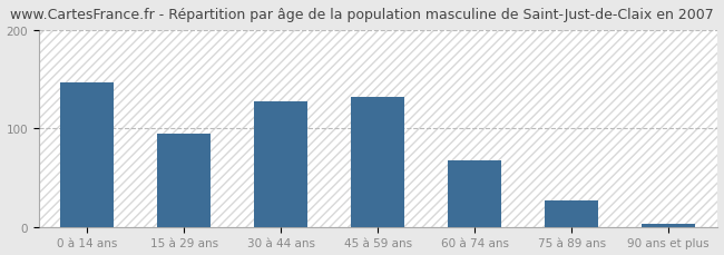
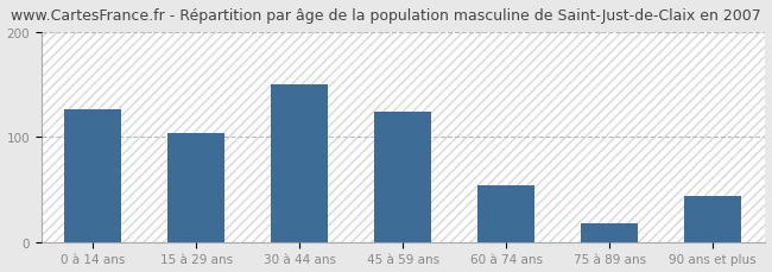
0 à 14 ans: 147 -> 126
15 à 29 ans: 95 -> 104
30 à 44 ans: 128 -> 150
45 à 59 ans: 132 -> 124
60 à 74 ans: 68 -> 54
75 à 89 ans: 27 -> 18
90 ans et plus: 3 -> 44
